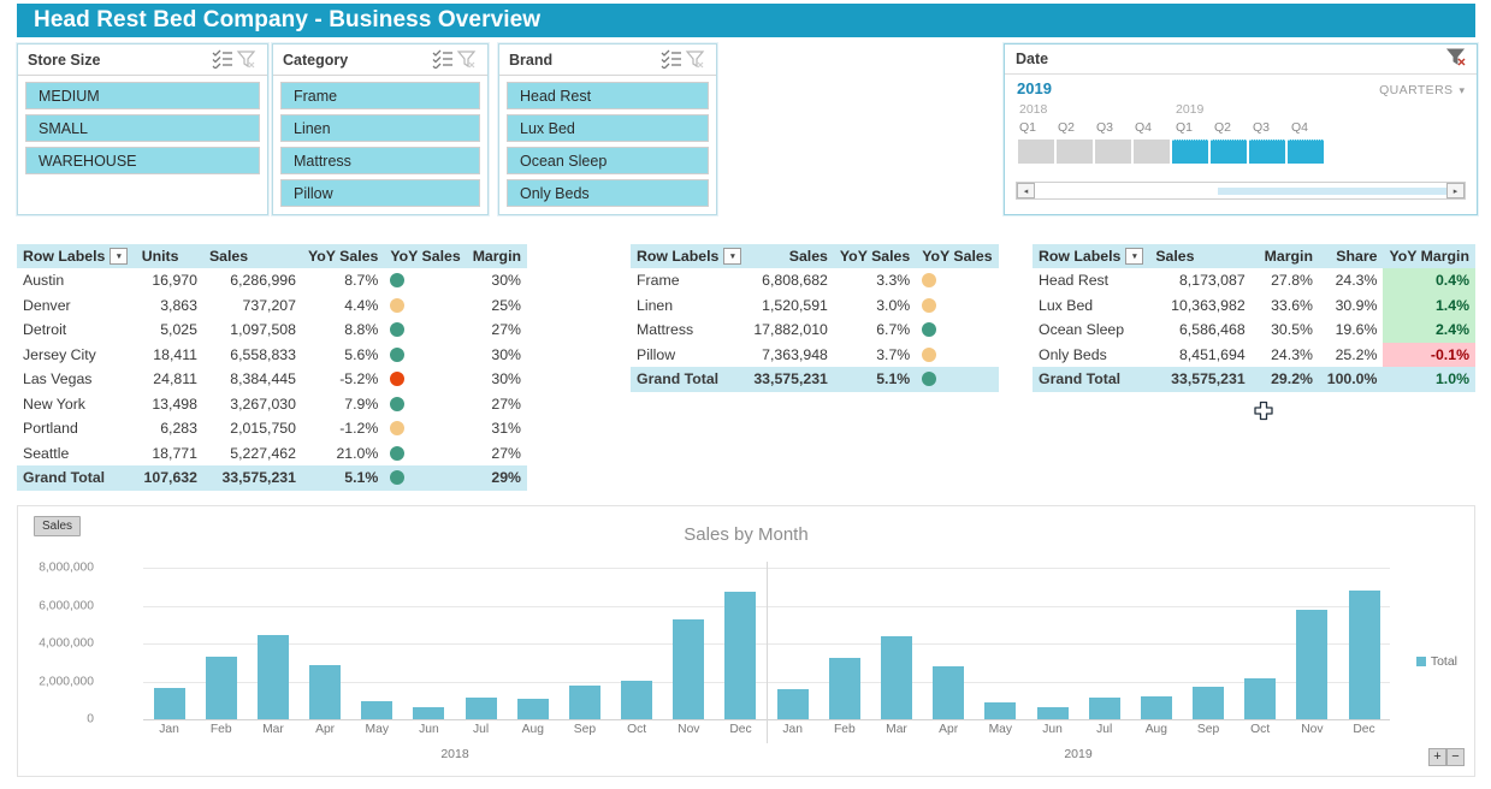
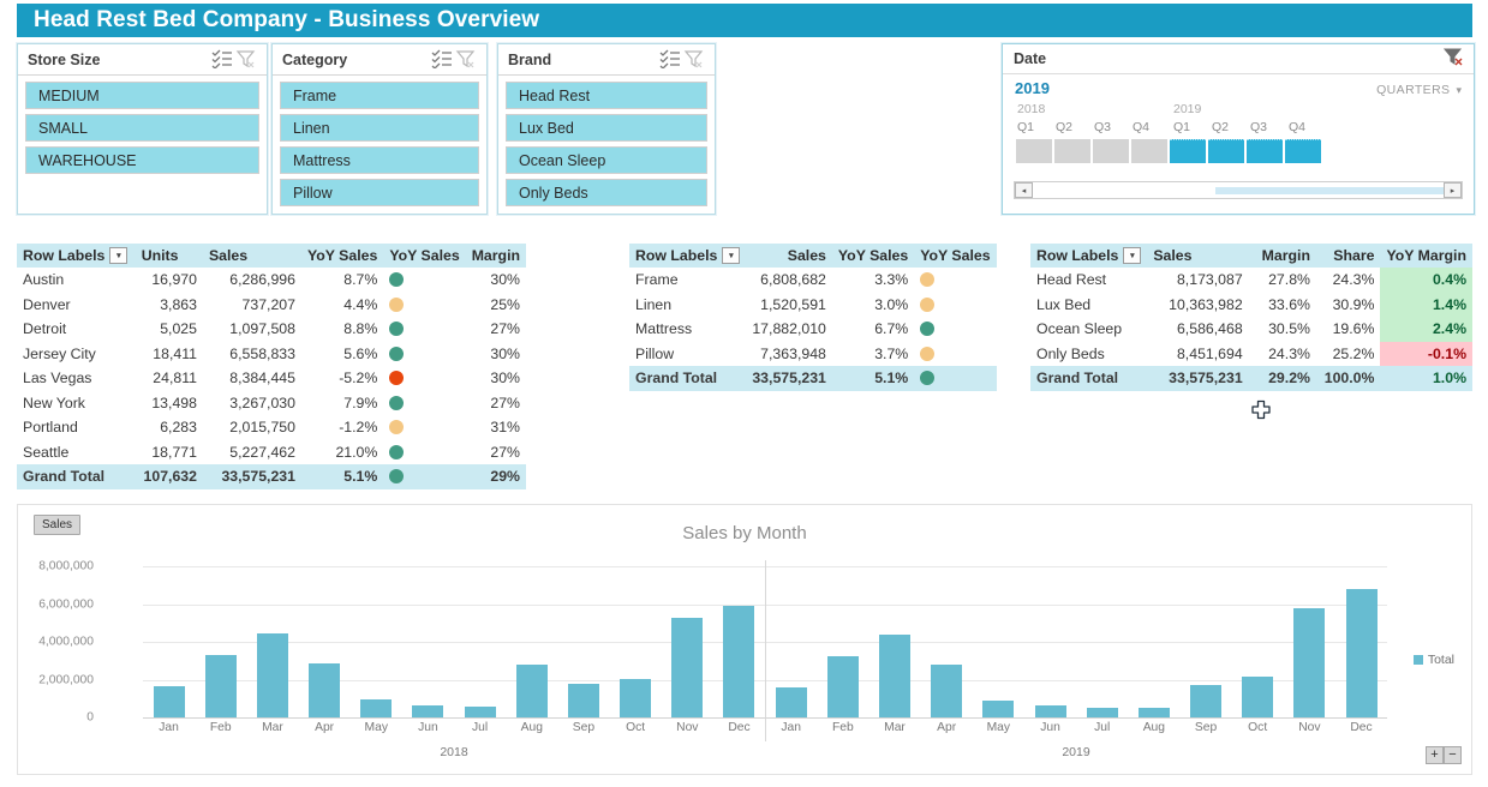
2018/Jul: 1200000 -> 600000
2019/Jul: 1100000 -> 500000
2018/Aug: 1100000 -> 2800000
2019/Aug: 1200000 -> 500000
2018/Dec: 6700000 -> 5900000
